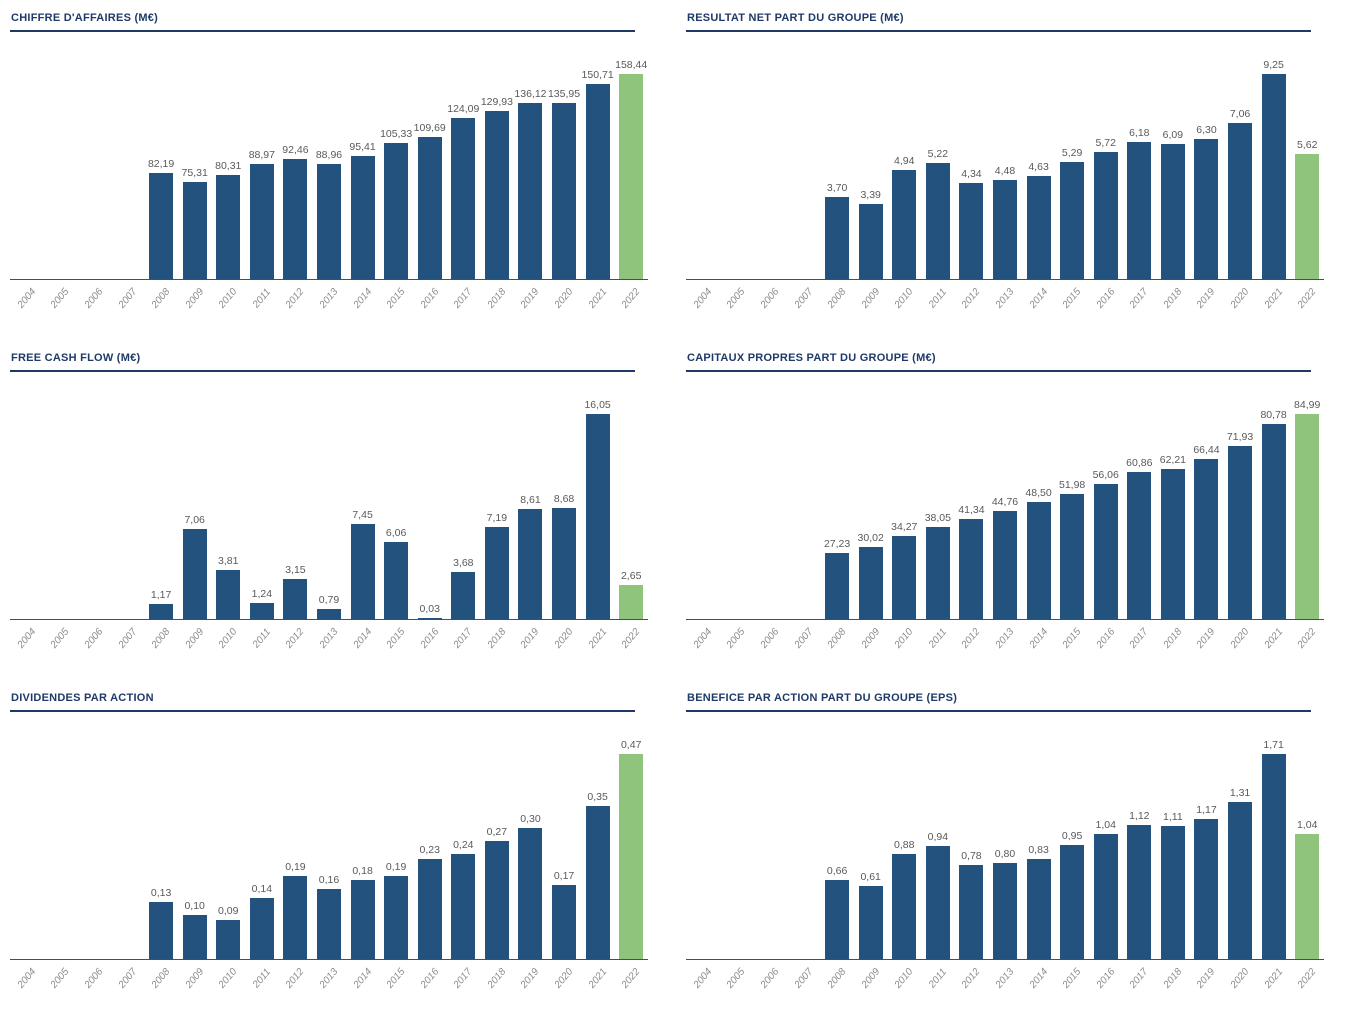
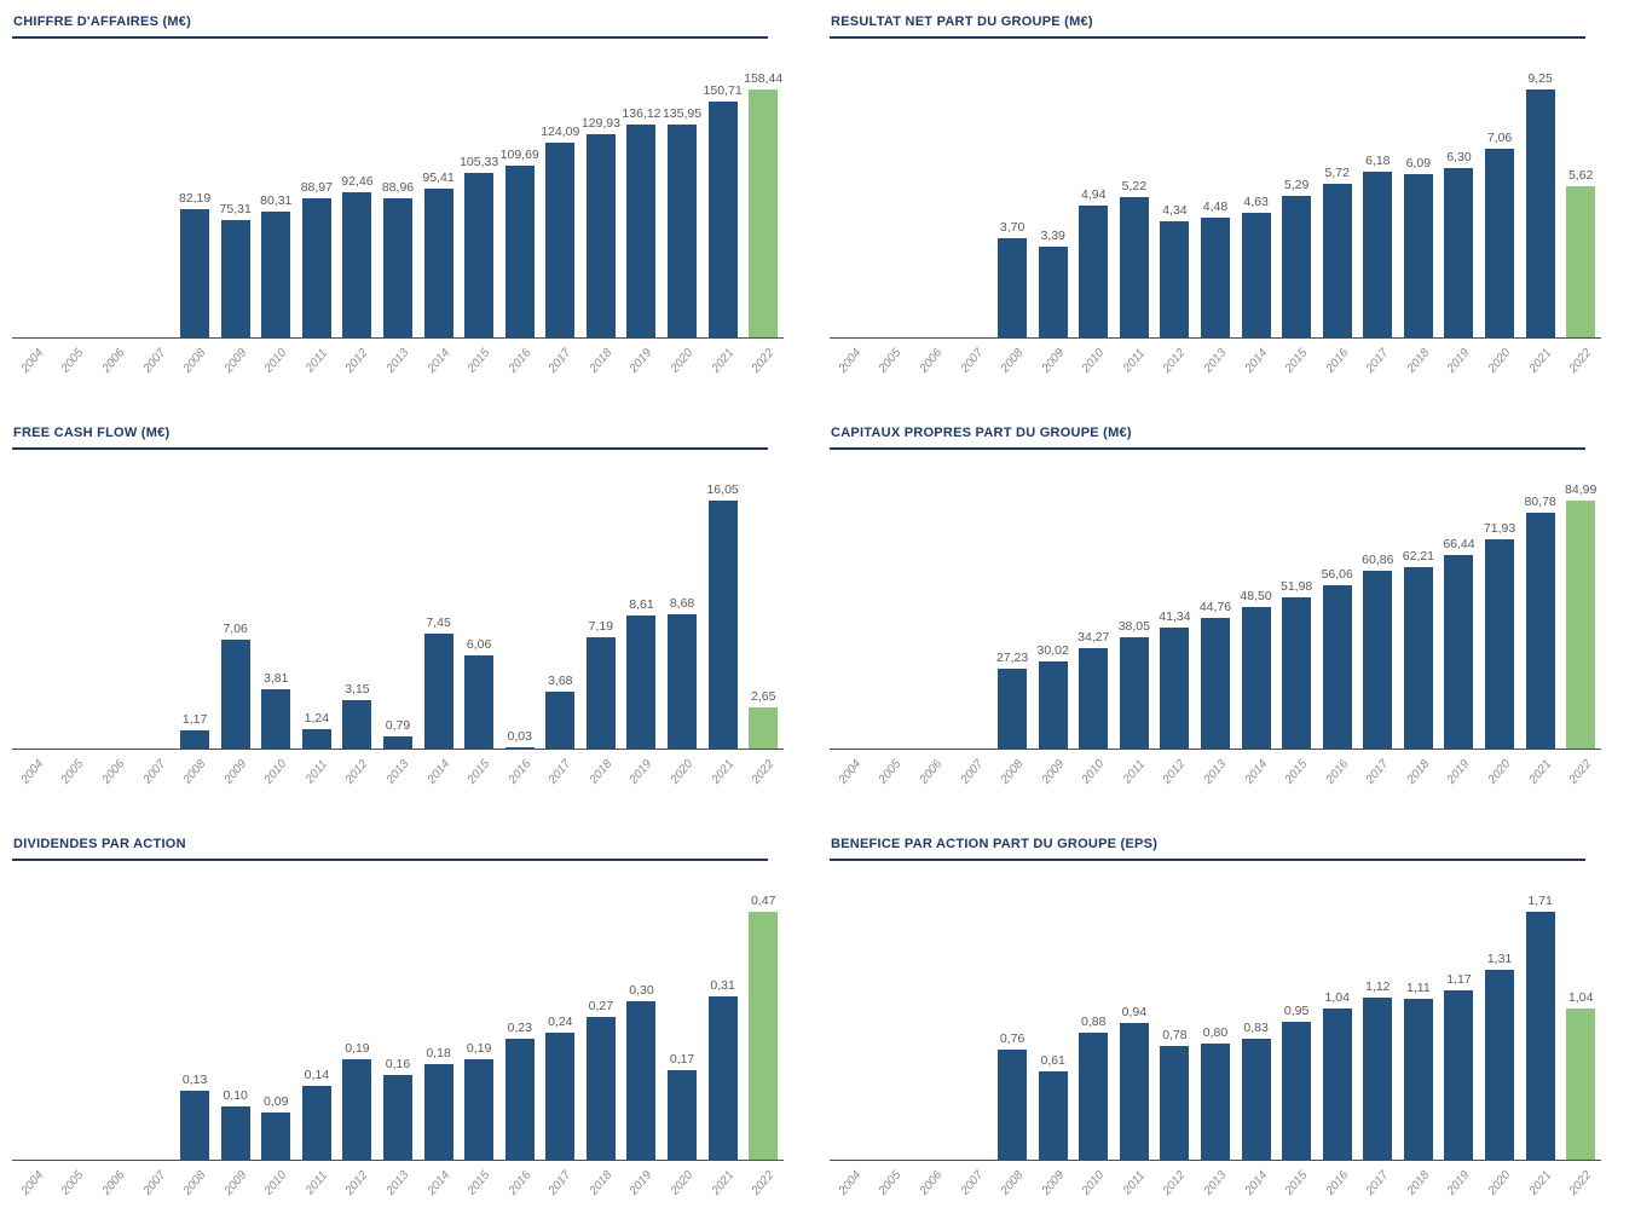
DIVIDENDES PAR ACTION/2021: 0,35 -> 0,31
BENEFICE PAR ACTION PART DU GROUPE (EPS)/2008: 0,66 -> 0,76
